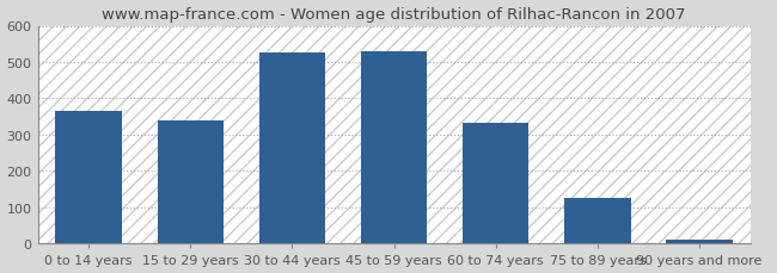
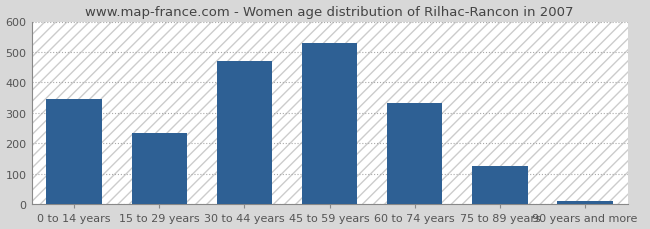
0 to 14 years: 365 -> 347
15 to 29 years: 340 -> 235
30 to 44 years: 525 -> 469
